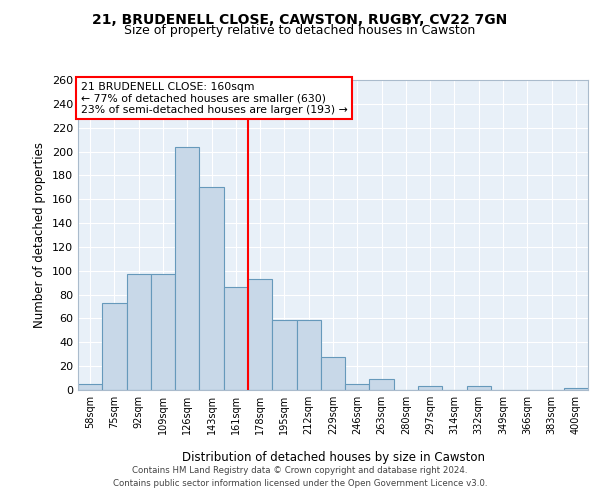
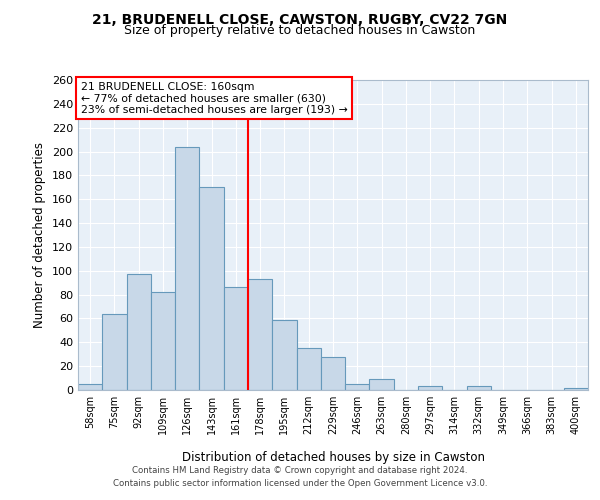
75sqm: 73 -> 64
109sqm: 97 -> 82
212sqm: 59 -> 35
